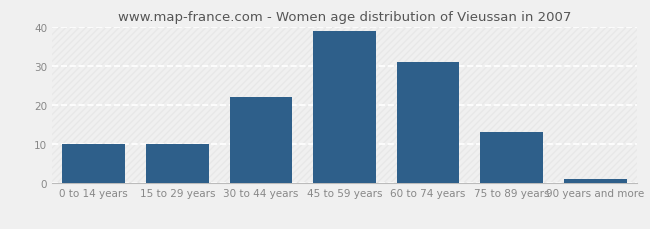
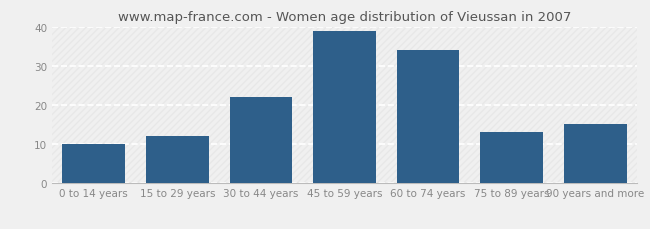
15 to 29 years: 10 -> 12
60 to 74 years: 31 -> 34
90 years and more: 1 -> 15
